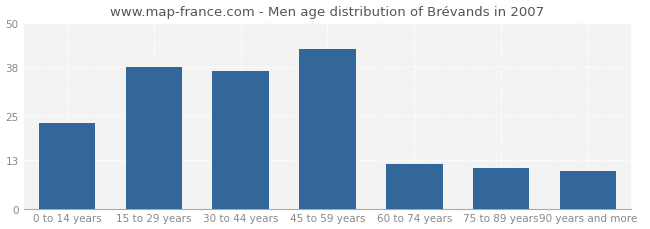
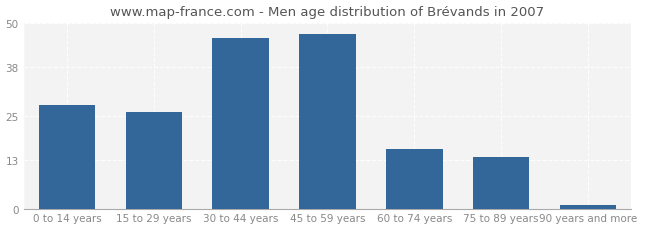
0 to 14 years: 23 -> 28
15 to 29 years: 38 -> 26
30 to 44 years: 37 -> 46
45 to 59 years: 43 -> 47
60 to 74 years: 12 -> 16
75 to 89 years: 11 -> 14
90 years and more: 10 -> 1
